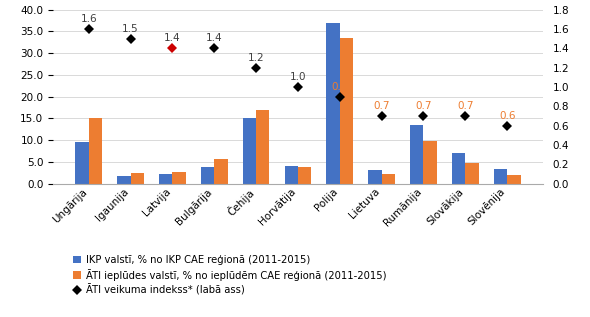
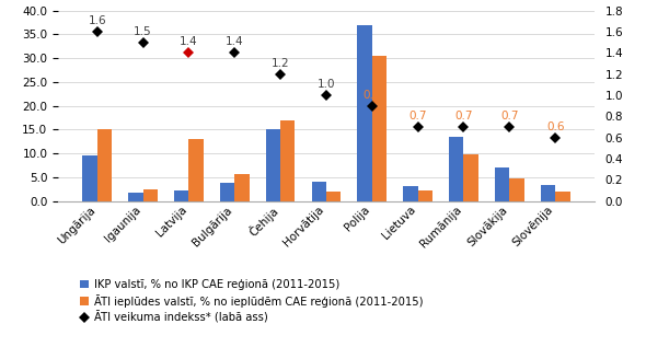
ĀTI ieplūdes valstī, % no ieplūdēm CAE reģionā (2011-2015)/Latvija: 2.8 -> 13.0
ĀTI ieplūdes valstī, % no ieplūdēm CAE reģionā (2011-2015)/Horvātija: 3.8 -> 2.0
ĀTI ieplūdes valstī, % no ieplūdēm CAE reģionā (2011-2015)/Polija: 33.5 -> 30.5
